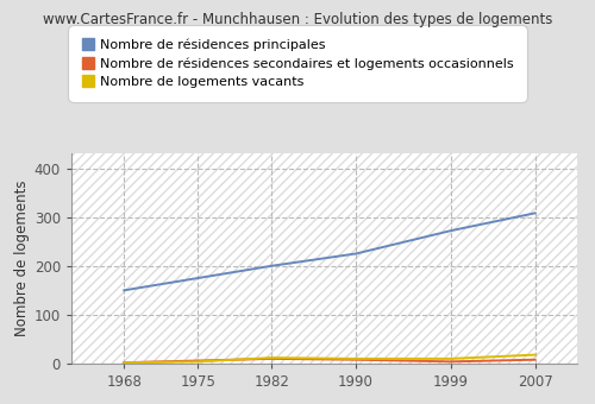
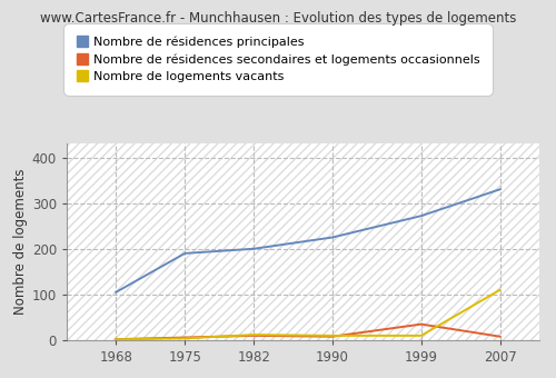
Nombre de résidences principales/1968: 150 -> 105
Nombre de résidences principales/1975: 175 -> 190
Nombre de résidences secondaires et logements occasionnels/1999: 4 -> 35
Nombre de résidences principales/2007: 308 -> 330
Nombre de logements vacants/2007: 18 -> 110
